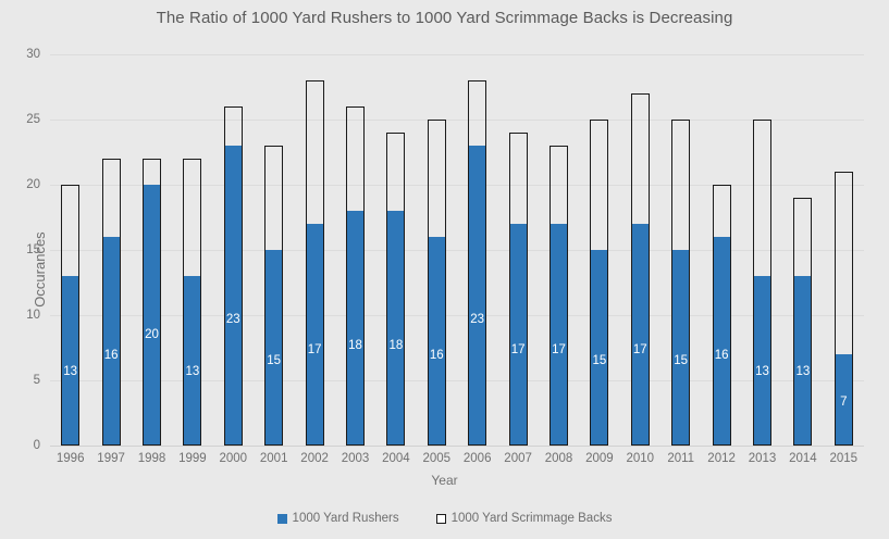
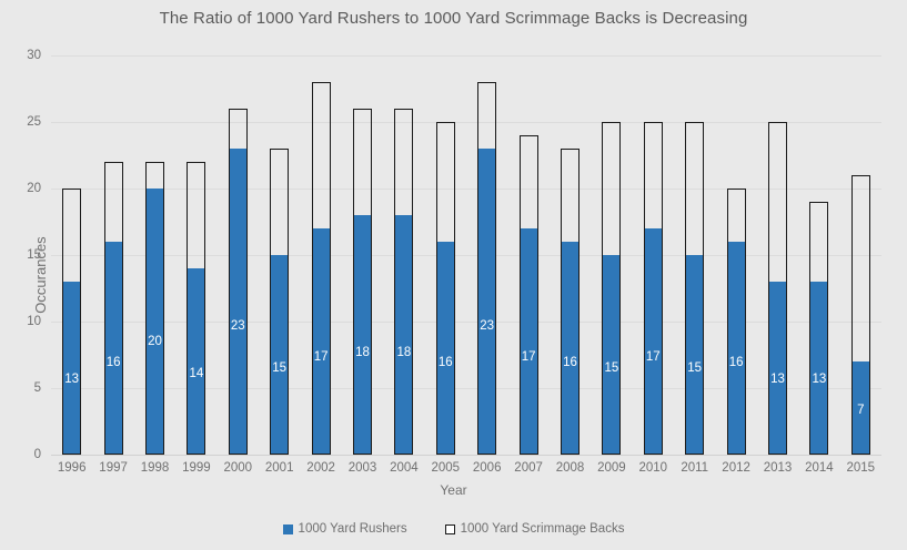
1000 Yard Rushers/1999: 13 -> 14
1000 Yard Scrimmage Backs/2004: 24 -> 26
1000 Yard Rushers/2008: 17 -> 16
1000 Yard Scrimmage Backs/2010: 27 -> 25
